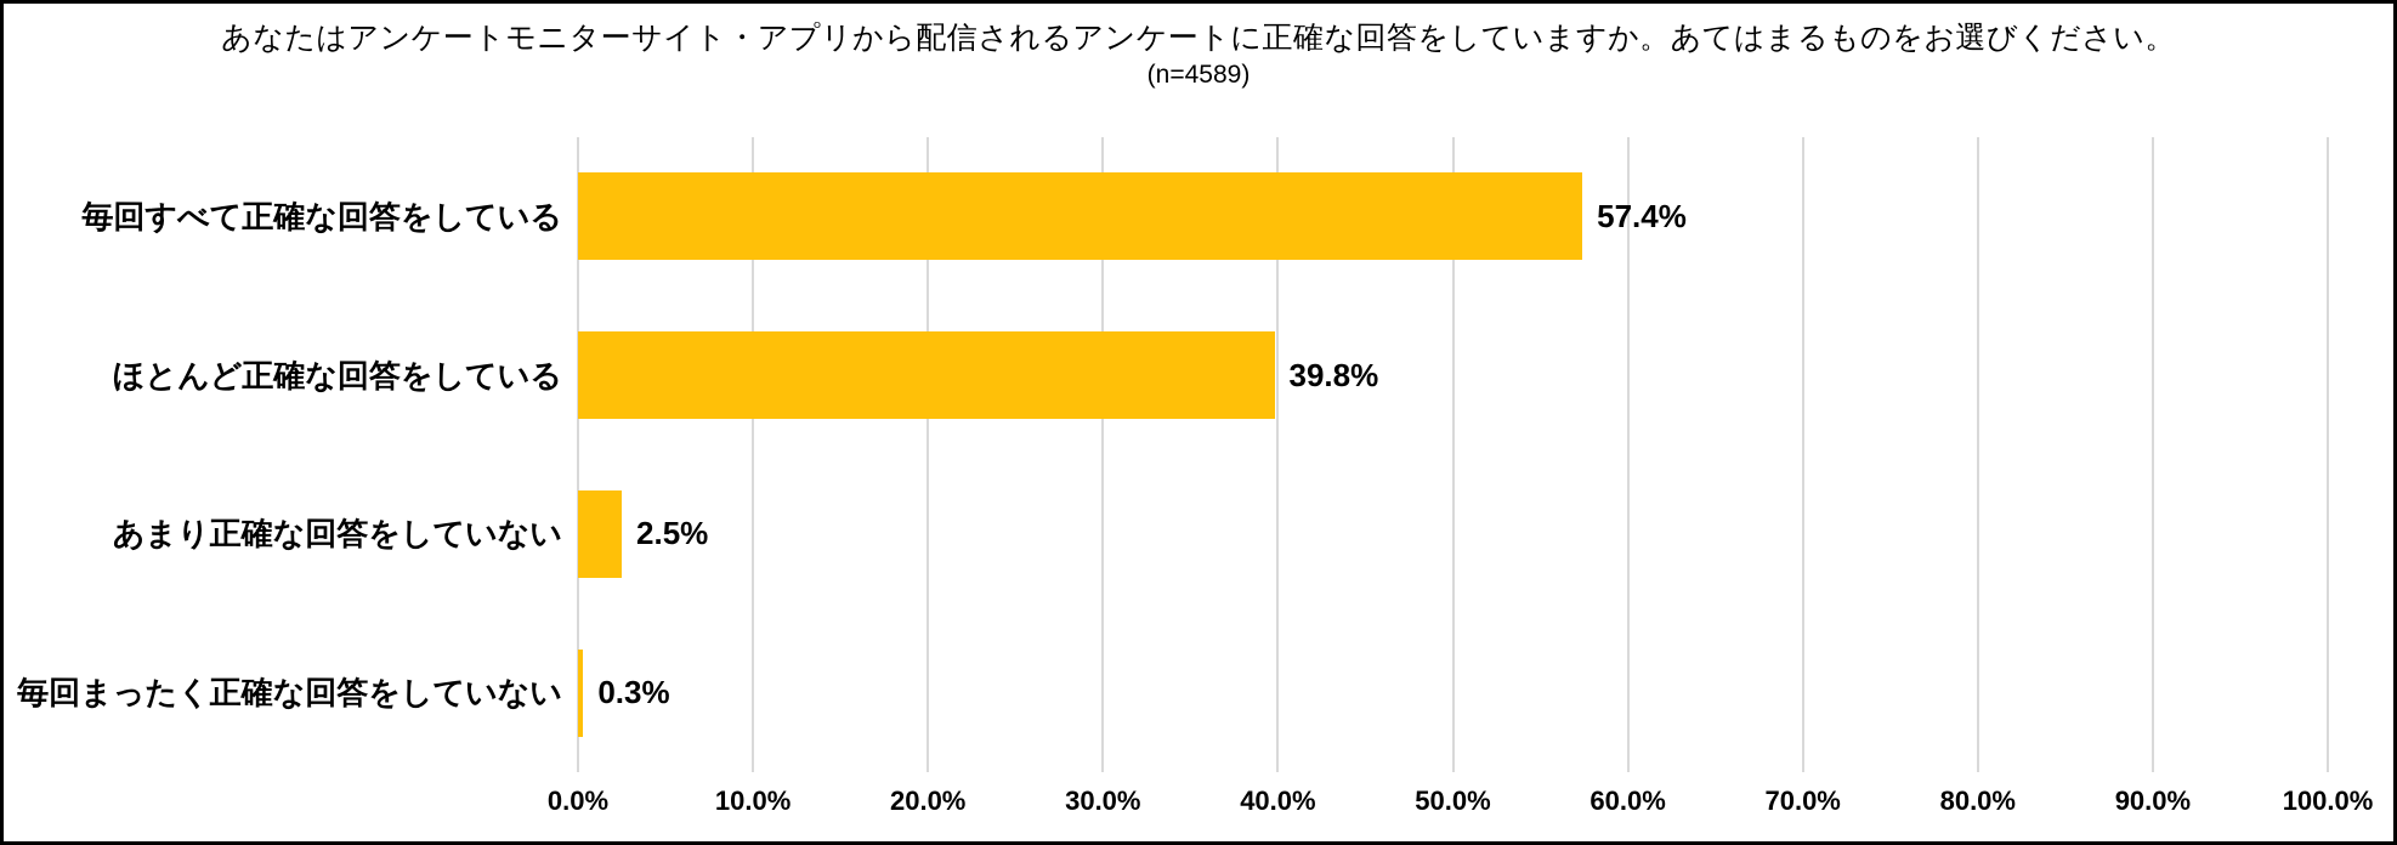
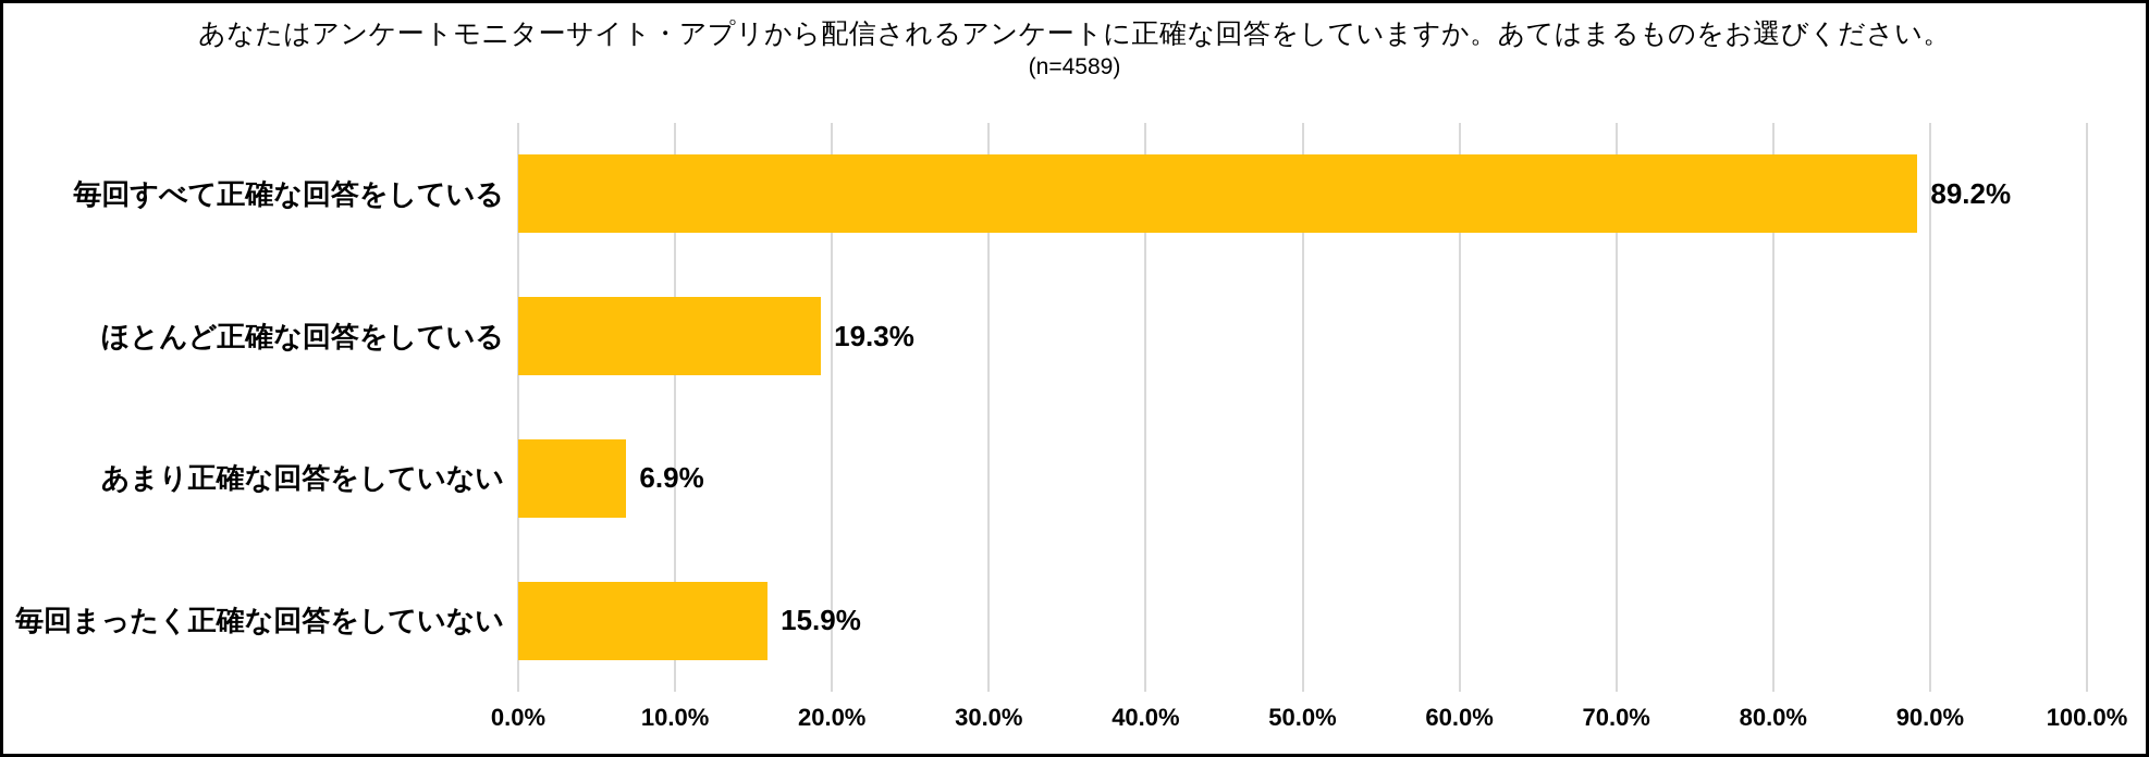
毎回すべて正確な回答をしている: 57.4% -> 89.2%
ほとんど正確な回答をしている: 39.8% -> 19.3%
あまり正確な回答をしていない: 2.5% -> 6.9%
毎回まったく正確な回答をしていない: 0.3% -> 15.9%
